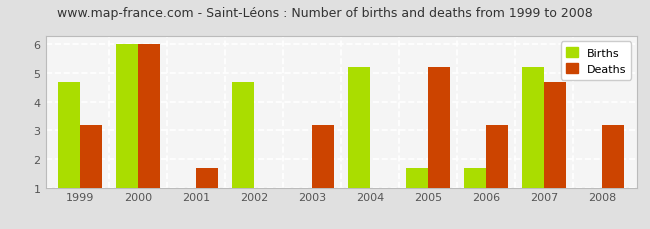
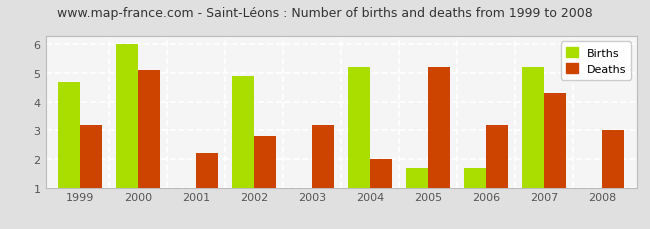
Deaths/2000: 6.0 -> 5.1
Deaths/2001: 1.7 -> 2.2
Births/2002: 4.7 -> 4.9
Deaths/2002: 1.0 -> 2.8
Deaths/2004: 1.0 -> 2.0
Deaths/2007: 4.7 -> 4.3
Deaths/2008: 3.2 -> 3.0
